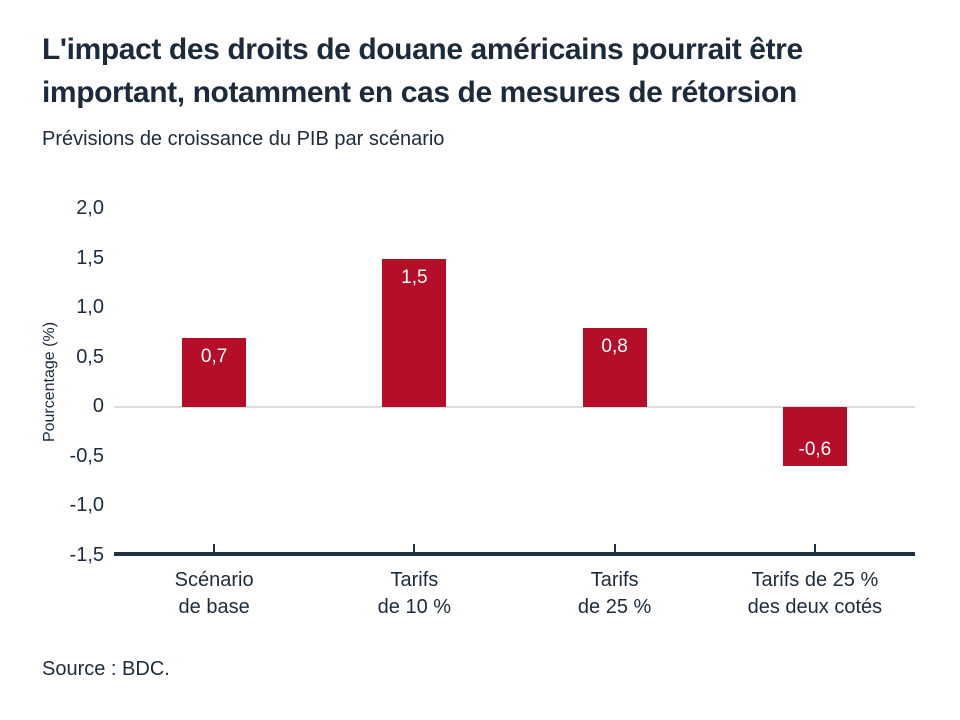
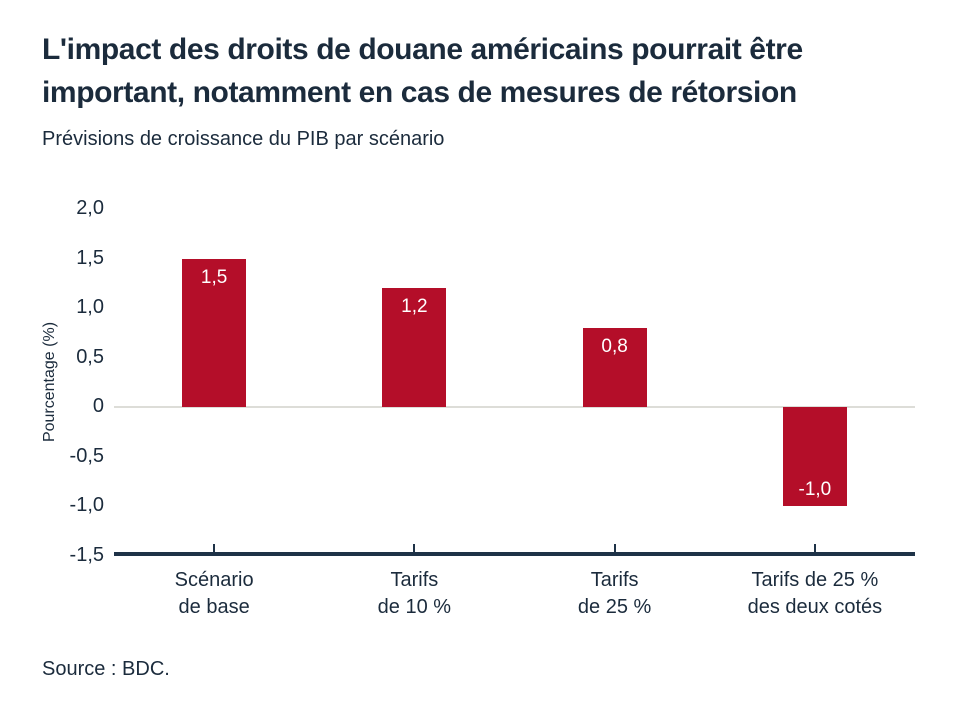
Scénario de base: 0,7 -> 1,5
Tarifs de 10 %: 1,5 -> 1,2
Tarifs de 25 % des deux cotés: -0,6 -> -1,0
